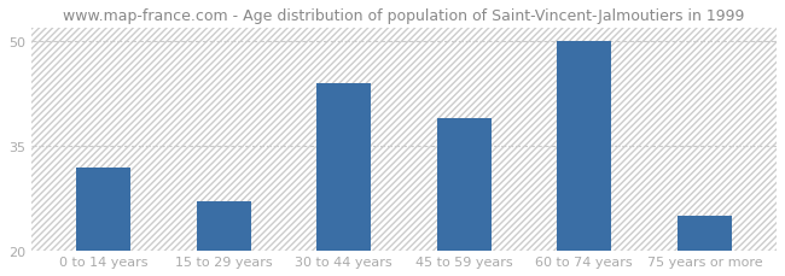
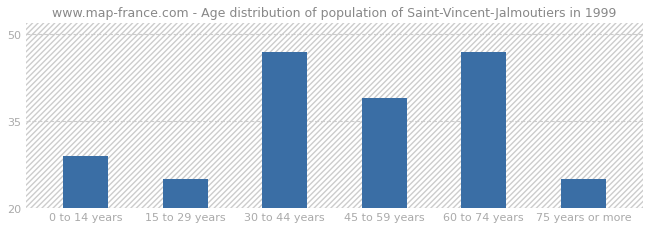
0 to 14 years: 32 -> 29
15 to 29 years: 27 -> 25
30 to 44 years: 44 -> 47
60 to 74 years: 50 -> 47
